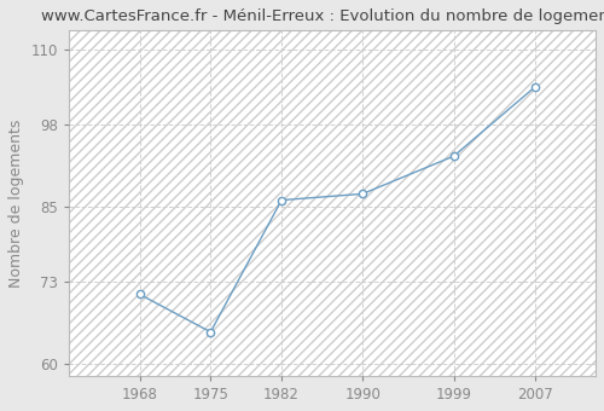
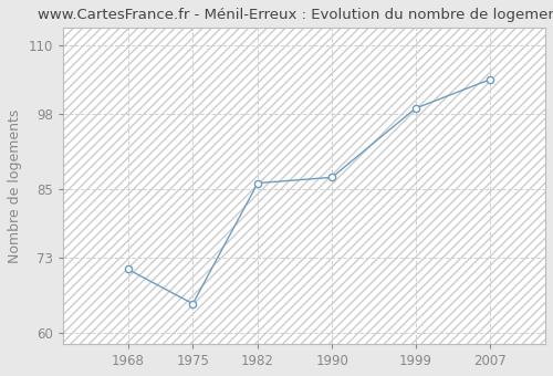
1999: 93 -> 99
